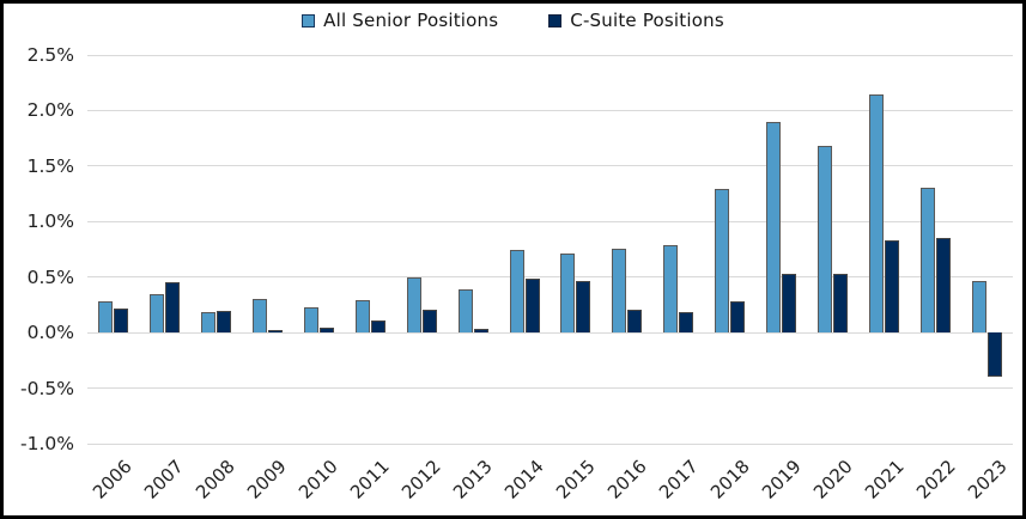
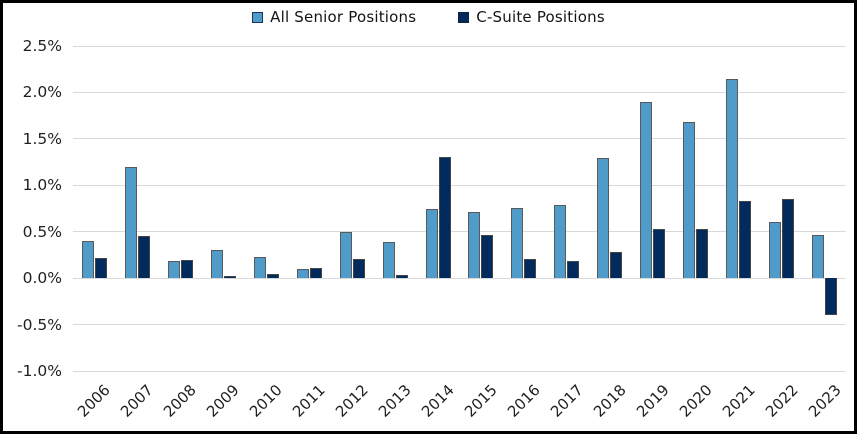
All Senior Positions/2006: 0.3% -> 0.4%
All Senior Positions/2007: 0.3% -> 1.2%
All Senior Positions/2011: 0.3% -> 0.1%
C-Suite Positions/2014: 0.5% -> 1.3%
All Senior Positions/2022: 1.3% -> 0.6%
